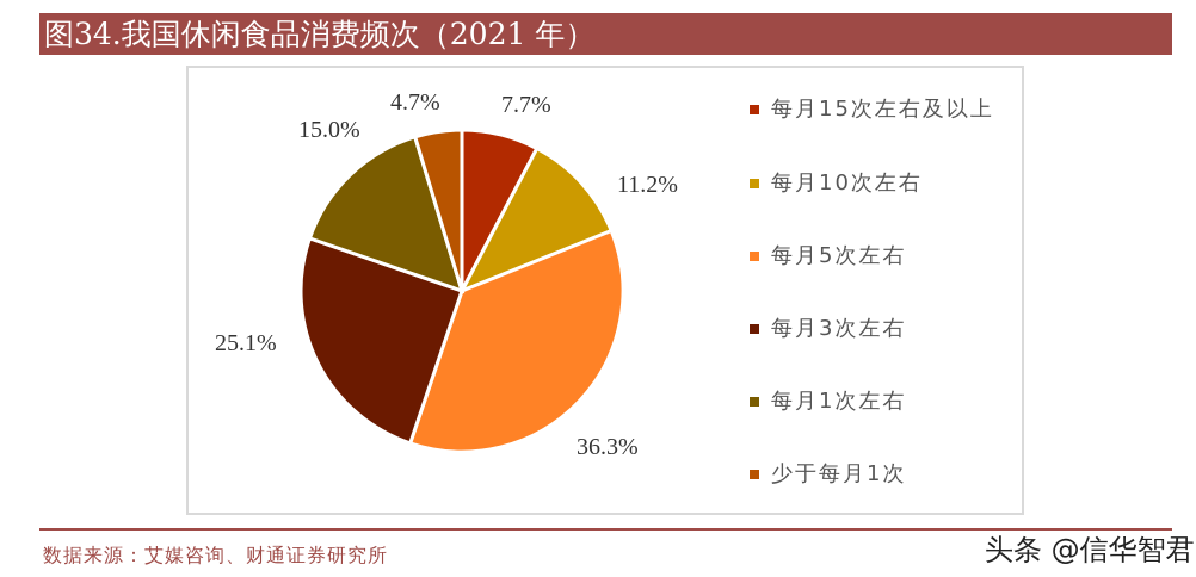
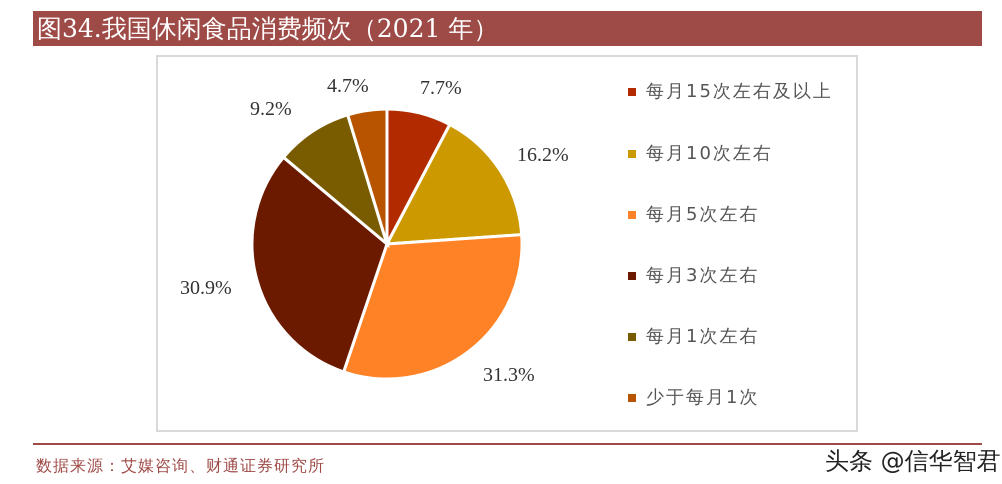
每月10次左右: 11.2% -> 16.2%
每月5次左右: 36.3% -> 31.3%
每月3次左右: 25.1% -> 30.9%
每月1次左右: 15.0% -> 9.2%
